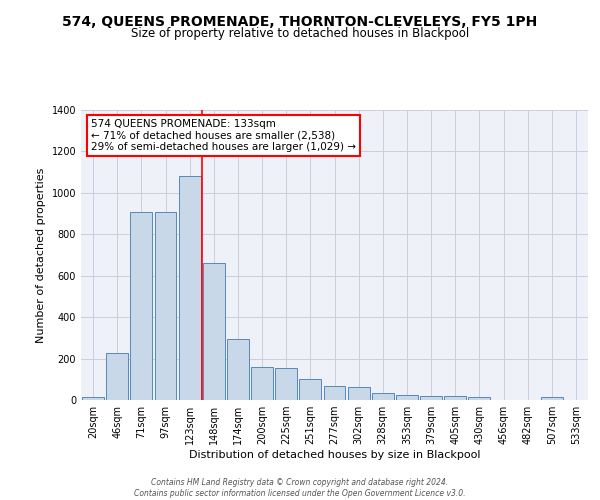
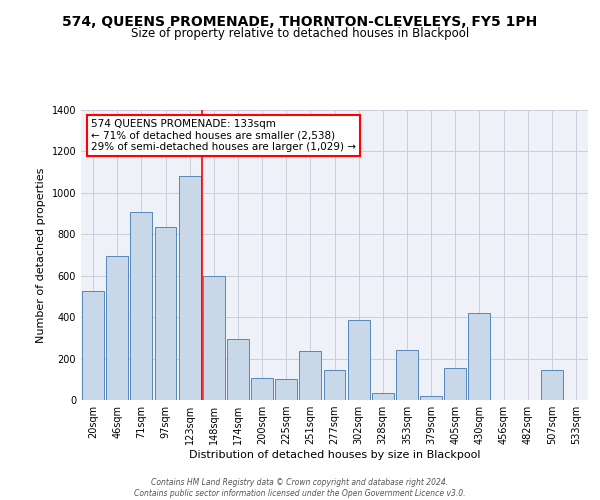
20sqm: 15 -> 525
46sqm: 225 -> 695
97sqm: 910 -> 835
148sqm: 660 -> 600
200sqm: 160 -> 105
225sqm: 155 -> 100
251sqm: 100 -> 235
277sqm: 70 -> 145
302sqm: 65 -> 385
353sqm: 25 -> 240
405sqm: 20 -> 155
430sqm: 15 -> 420
507sqm: 15 -> 145
